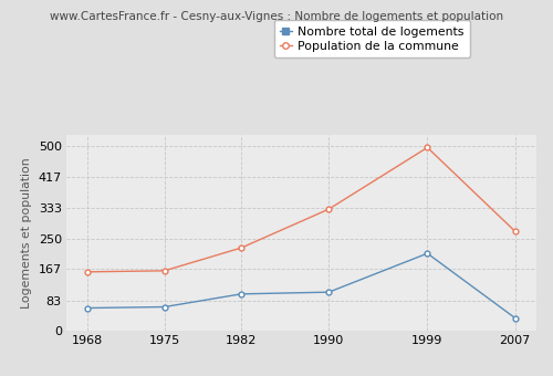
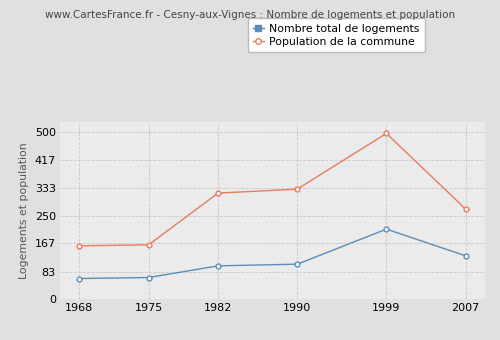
Population de la commune/1982: 225 -> 318
Nombre total de logements/2007: 35 -> 130
